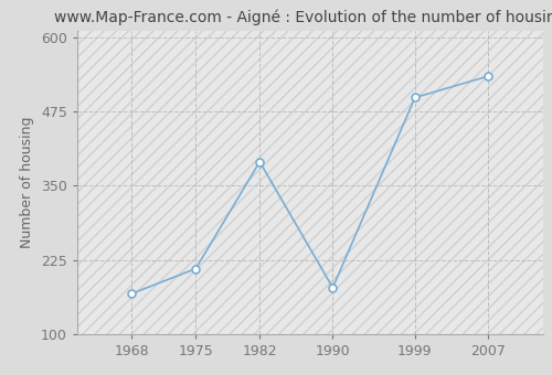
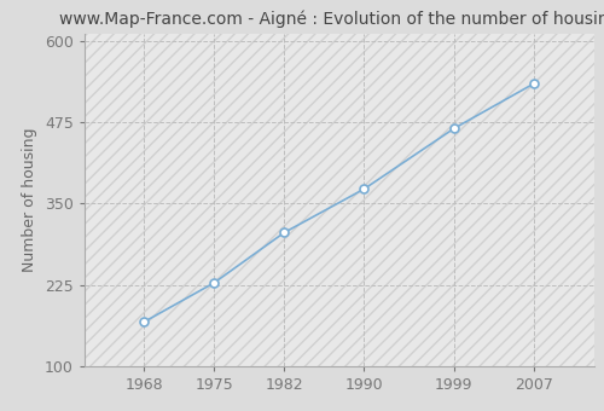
1975: 210 -> 228
1982: 390 -> 305
1990: 178 -> 372
1999: 498 -> 465
